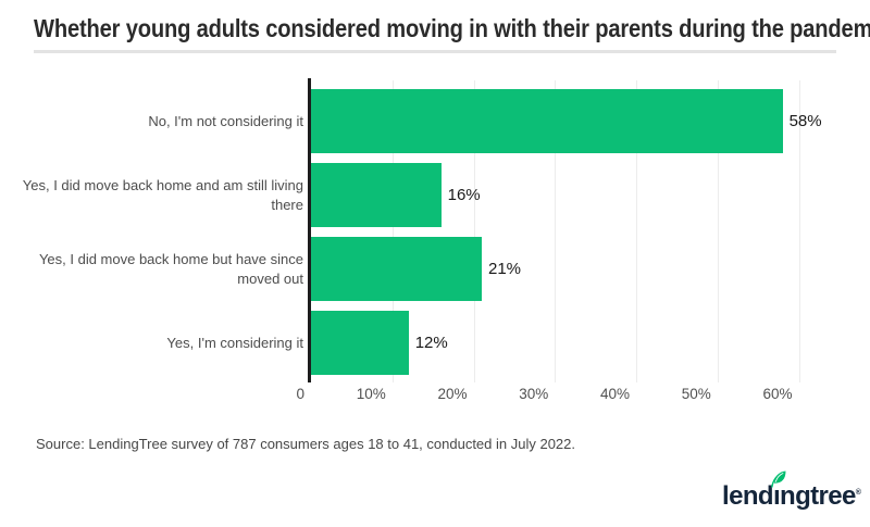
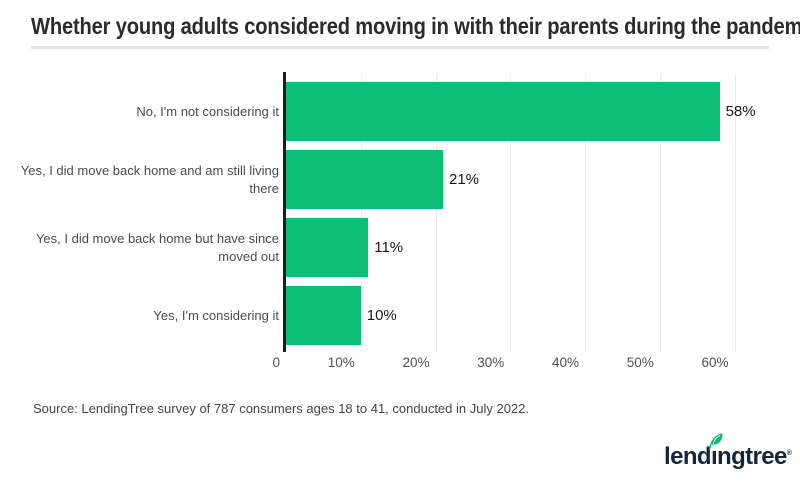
Yes, I did move back home and am still living there: 16% -> 21%
Yes, I did move back home but have since moved out: 21% -> 11%
Yes, I'm considering it: 12% -> 10%
